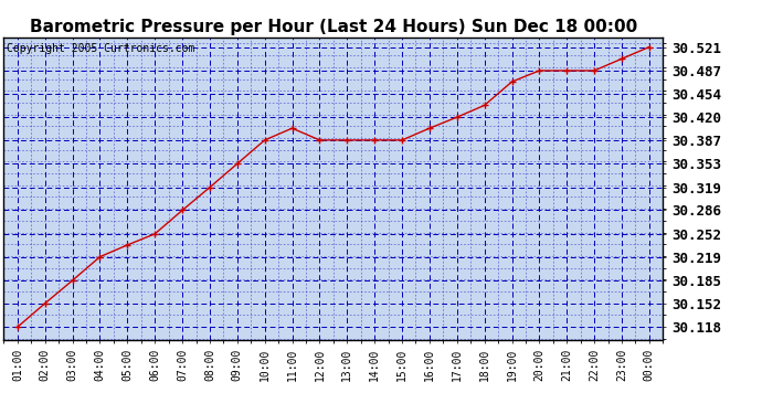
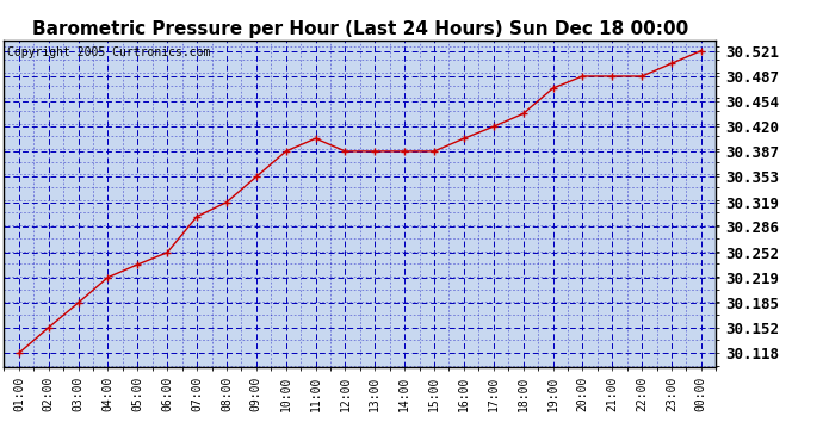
07:00: 30.286 -> 30.300
